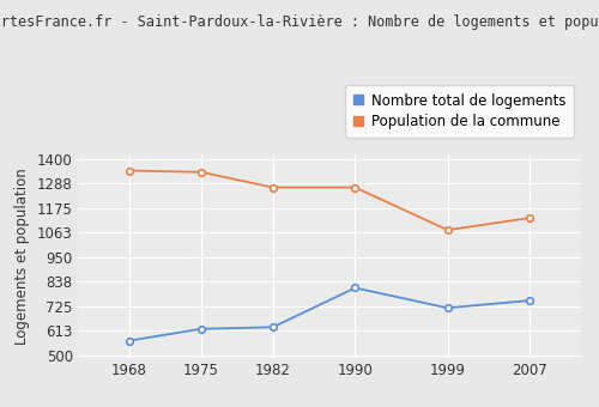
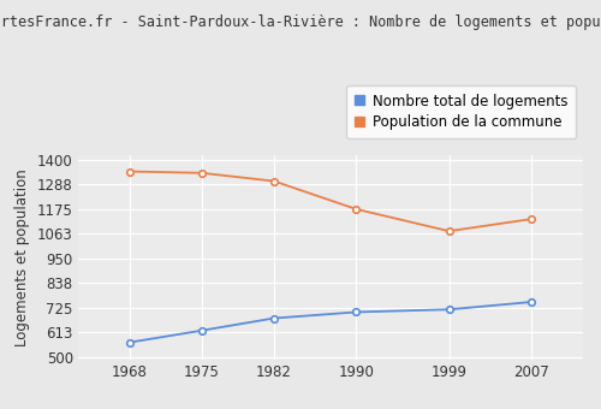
Nombre total de logements/1982: 630 -> 680
Population de la commune/1982: 1270 -> 1300
Nombre total de logements/1990: 810 -> 710
Population de la commune/1990: 1270 -> 1180
